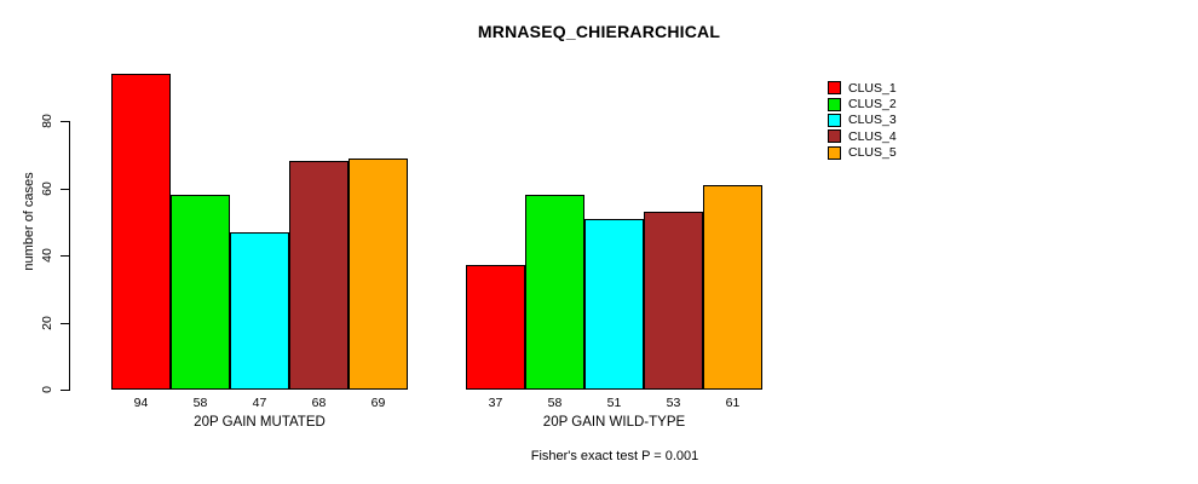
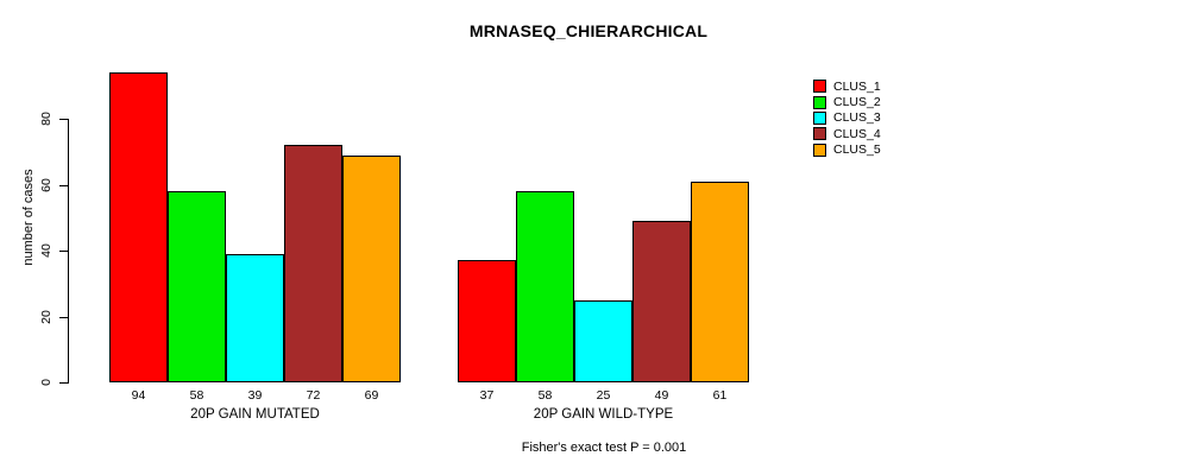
CLUS_3/20P GAIN MUTATED: 47 -> 39
CLUS_4/20P GAIN MUTATED: 68 -> 72
CLUS_3/20P GAIN WILD-TYPE: 51 -> 25
CLUS_4/20P GAIN WILD-TYPE: 53 -> 49
